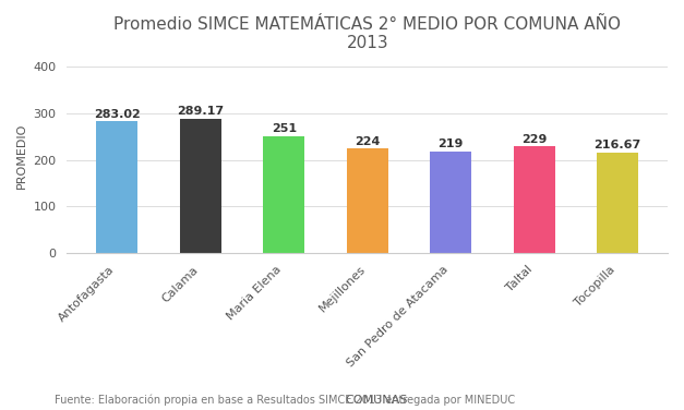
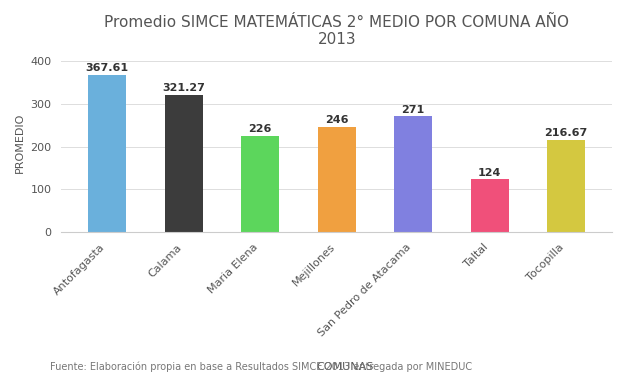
Antofagasta: 283.02 -> 367.61
Calama: 289.17 -> 321.27
Maria Elena: 251 -> 226
Mejillones: 224 -> 246
San Pedro de Atacama: 219 -> 271
Taltal: 229 -> 124
